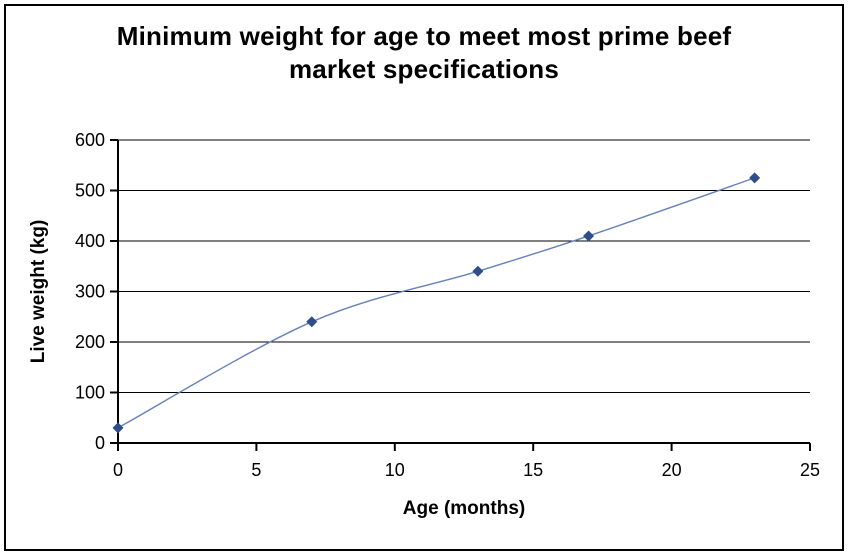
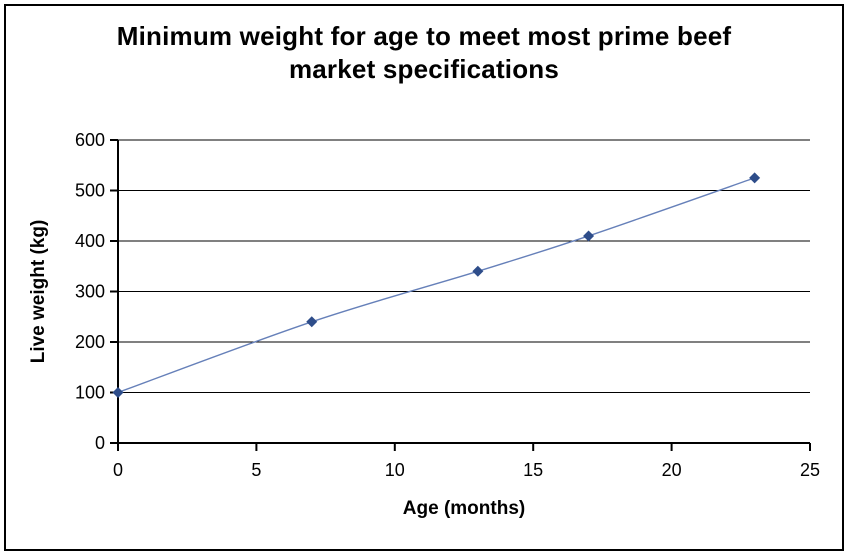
0: 30 -> 100
